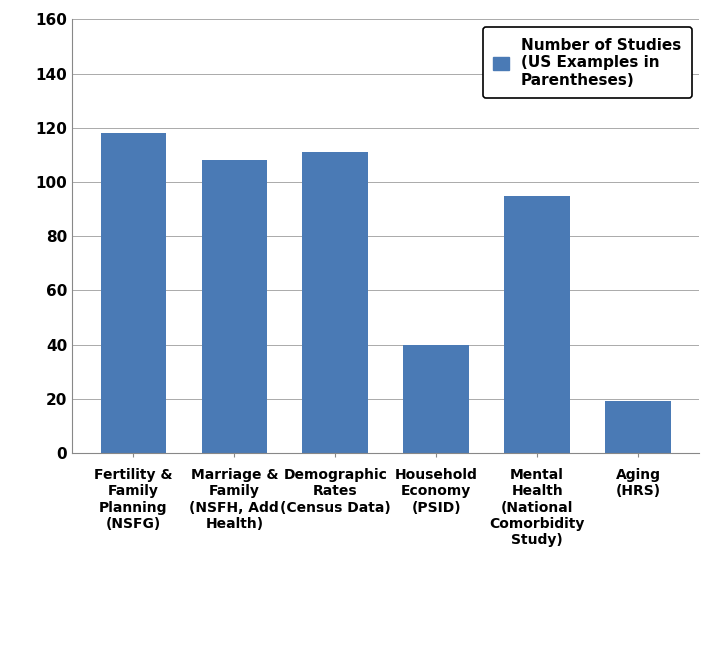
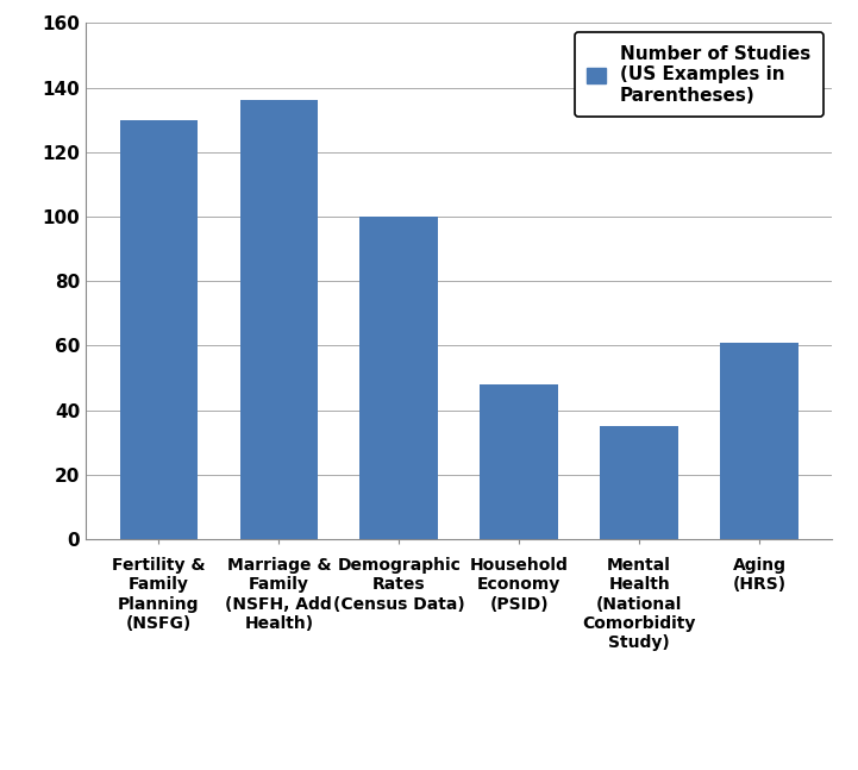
Fertility & Family Planning (NSFG): 118 -> 130
Marriage & Family (NSFH, Add Health): 108 -> 136
Demographic Rates (Census Data): 111 -> 100
Household Economy (PSID): 40 -> 48
Mental Health (National Comorbidity Study): 95 -> 35
Aging (HRS): 19 -> 61
